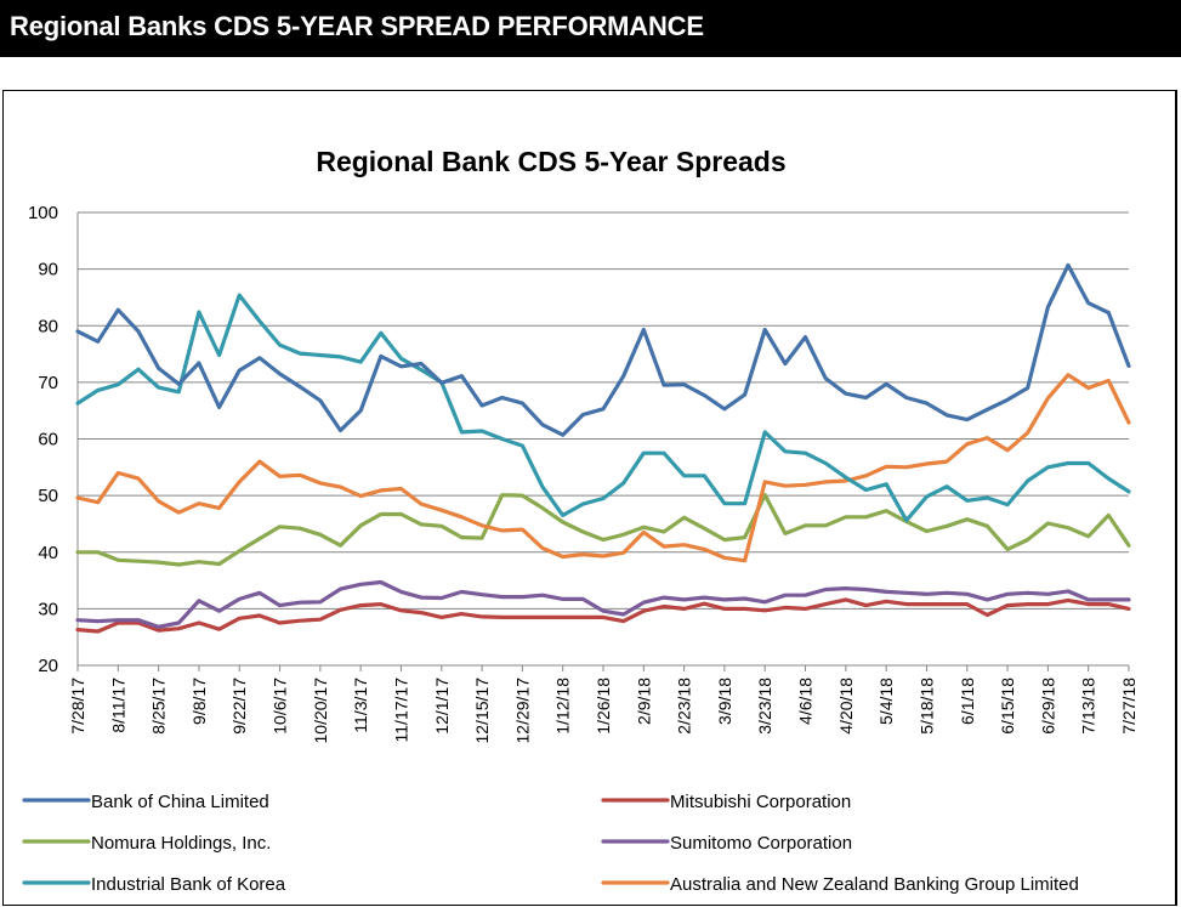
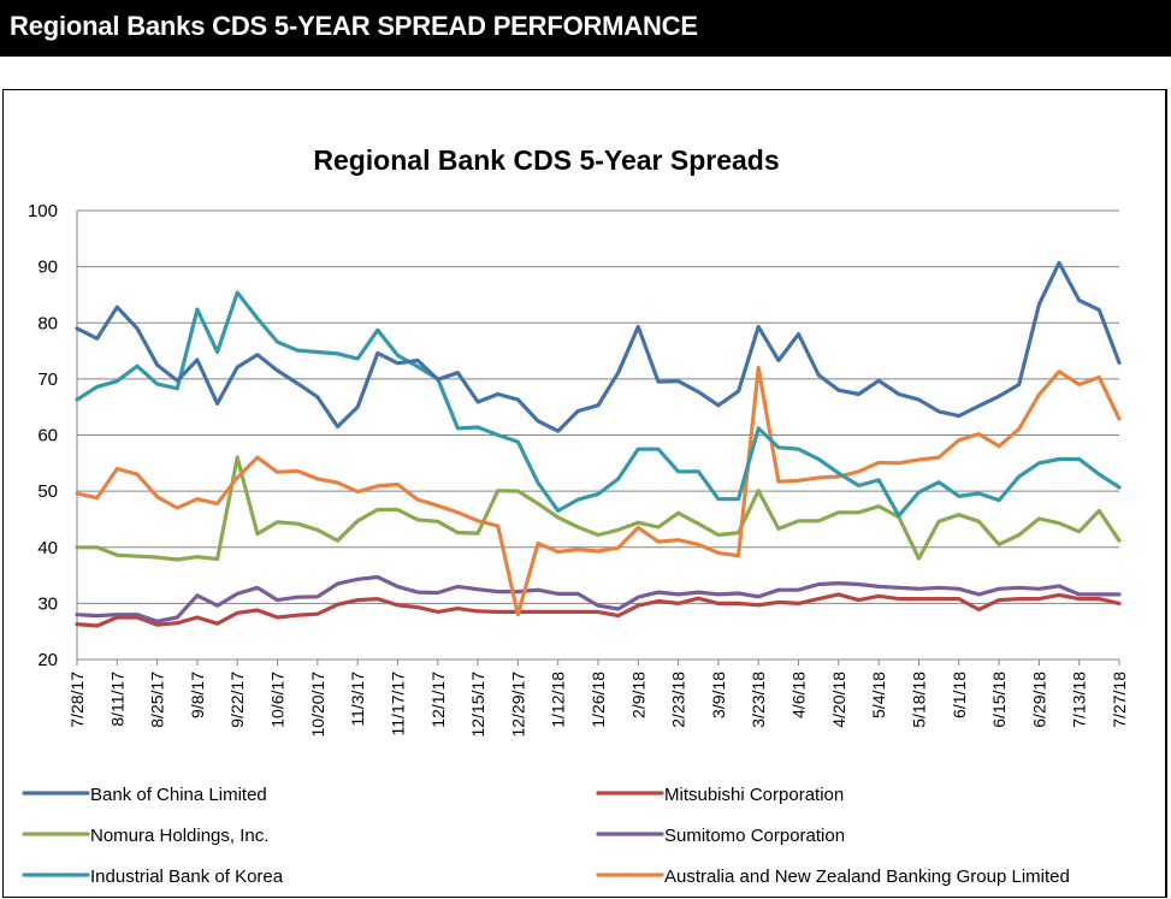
Nomura Holdings, Inc./9/22/17: 40 -> 56
Australia and New Zealand Banking Group Limited/12/29/17: 44 -> 28
Australia and New Zealand Banking Group Limited/3/23/18: 52 -> 72
Nomura Holdings, Inc./5/18/18: 44 -> 38
